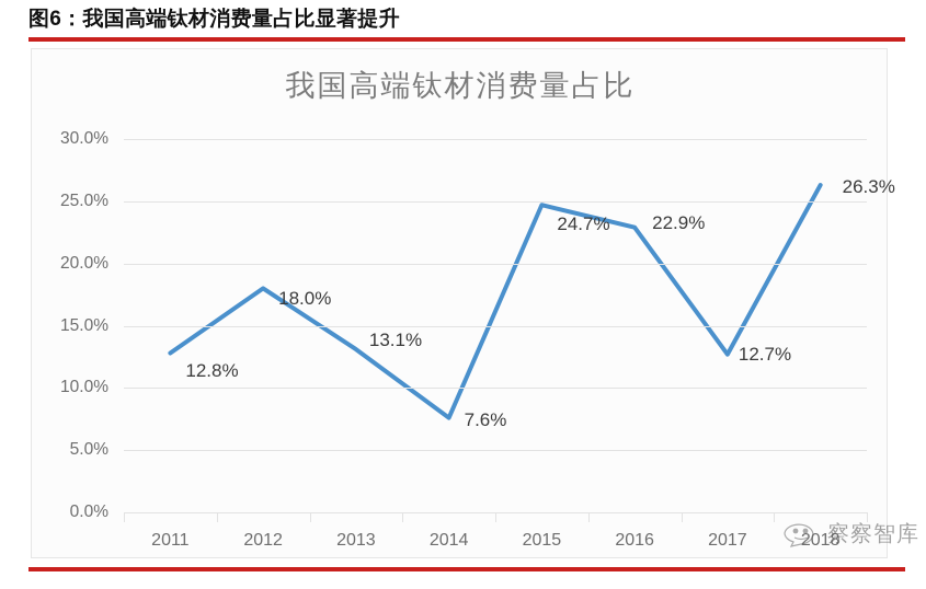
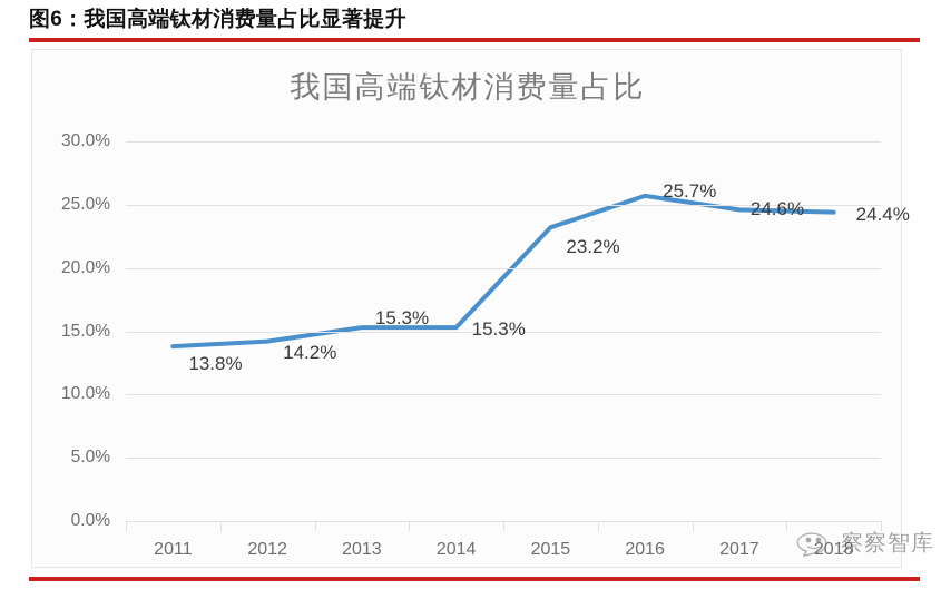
2011: 12.8% -> 13.8%
2012: 18.0% -> 14.2%
2013: 13.1% -> 15.3%
2014: 7.6% -> 15.3%
2015: 24.7% -> 23.2%
2016: 22.9% -> 25.7%
2017: 12.7% -> 24.6%
2018: 26.3% -> 24.4%
